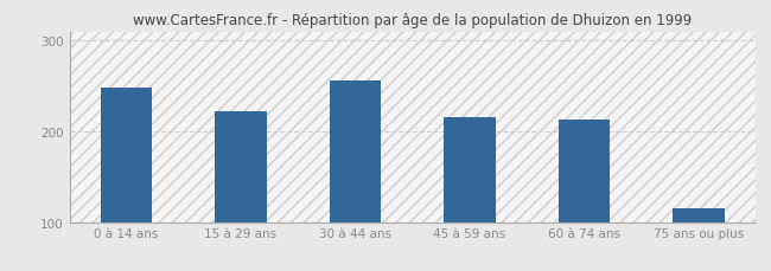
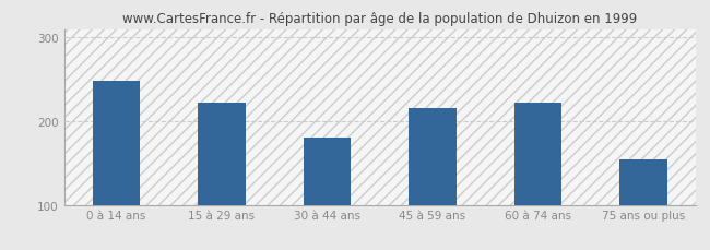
30 à 44 ans: 256 -> 180
60 à 74 ans: 213 -> 222
75 ans ou plus: 115 -> 154
